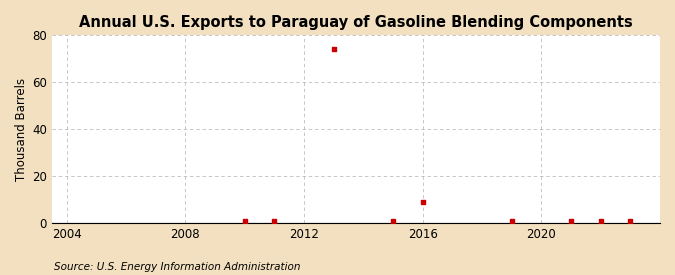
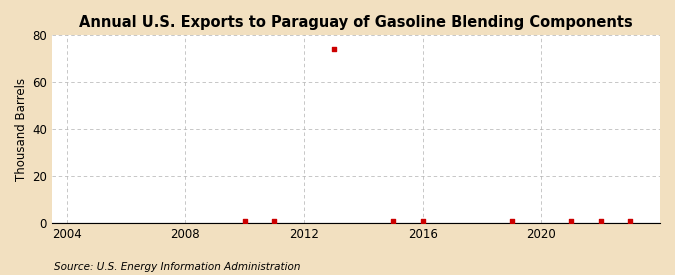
2016: 9 -> 1
